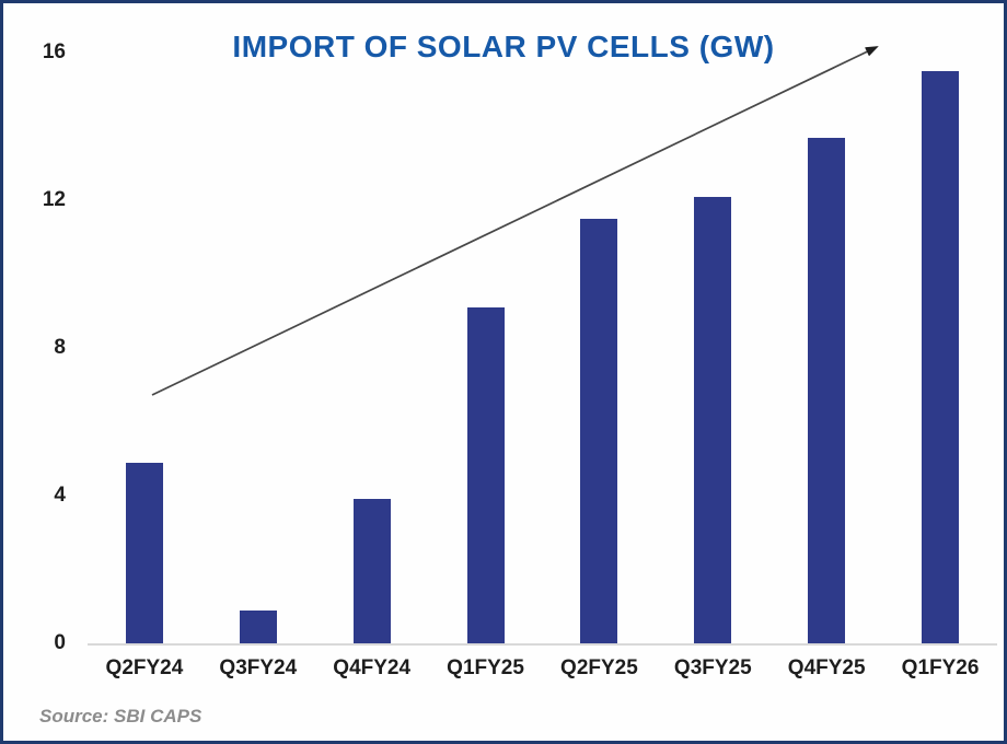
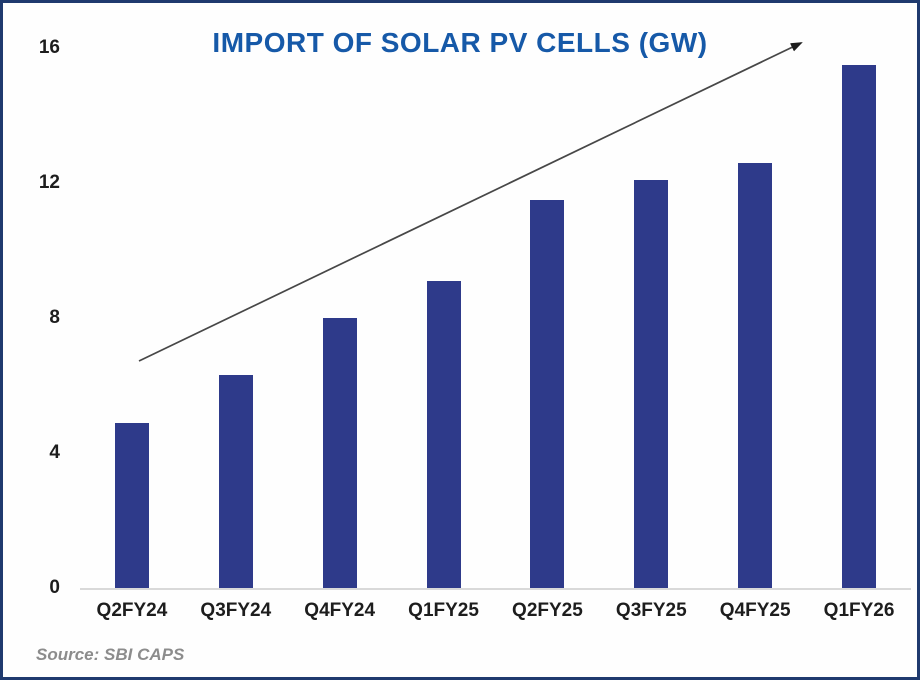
Q3FY24: 0.9 -> 6.3
Q4FY24: 3.9 -> 8.0
Q4FY25: 13.7 -> 12.6
